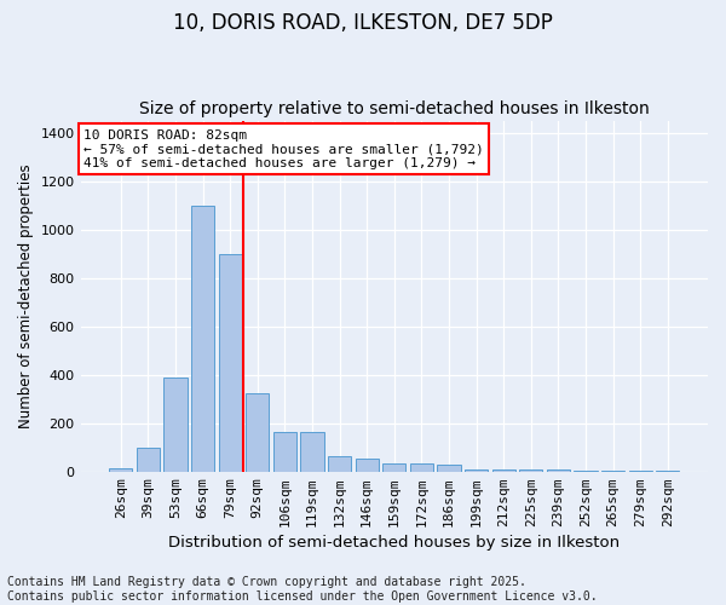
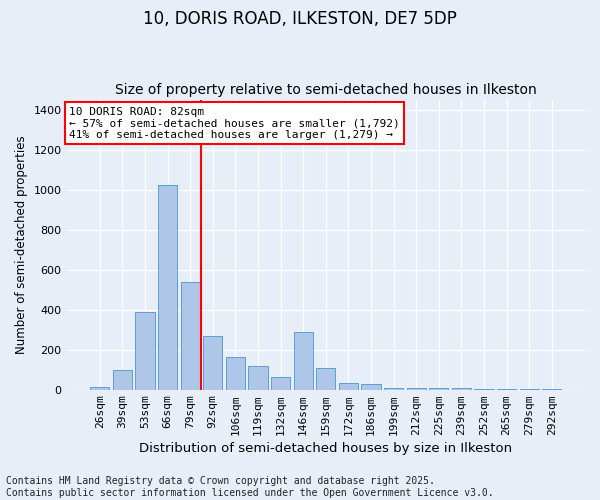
66sqm: 1100 -> 1025
79sqm: 900 -> 540
92sqm: 325 -> 270
119sqm: 165 -> 120
146sqm: 55 -> 290
159sqm: 35 -> 110
